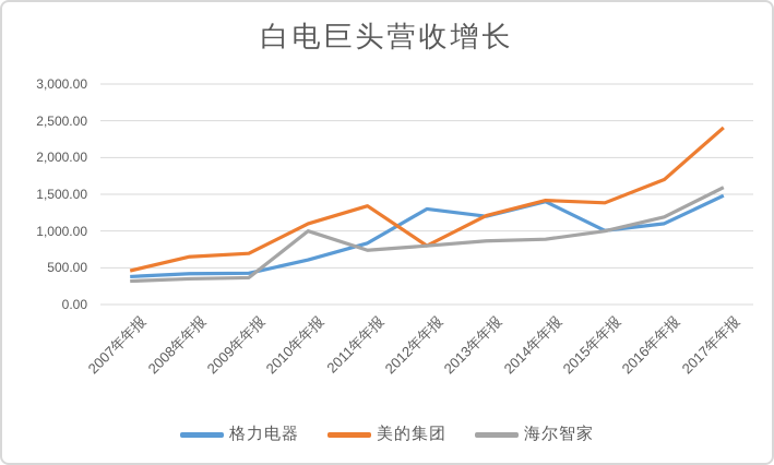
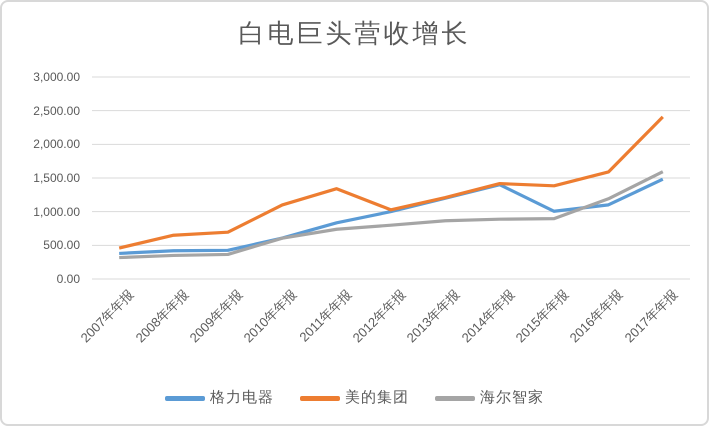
海尔智家/2010年年报: 1000 -> 600
格力电器/2012年年报: 1300 -> 1000
美的集团/2012年年报: 800 -> 1000
海尔智家/2015年年报: 1000 -> 900
美的集团/2016年年报: 1700 -> 1600
